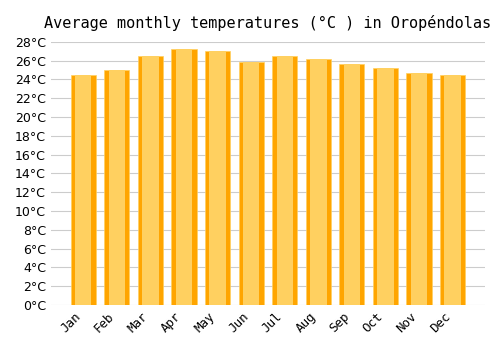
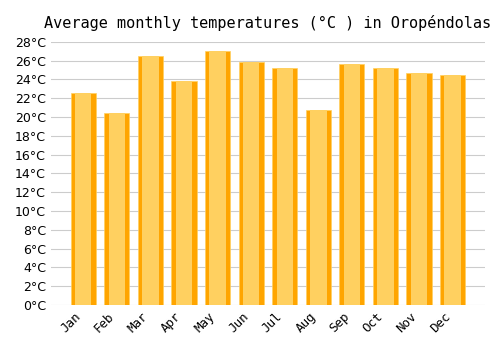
Jan: 24.5°C -> 22.6°C
Feb: 25.0°C -> 20.4°C
Apr: 27.2°C -> 23.8°C
Jul: 26.5°C -> 25.2°C
Aug: 26.2°C -> 20.8°C
